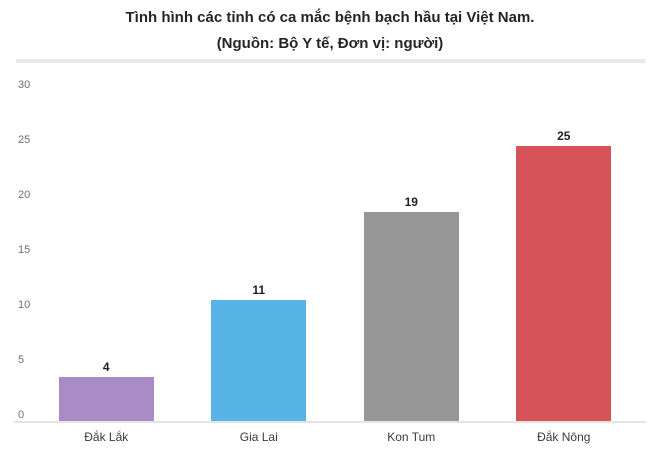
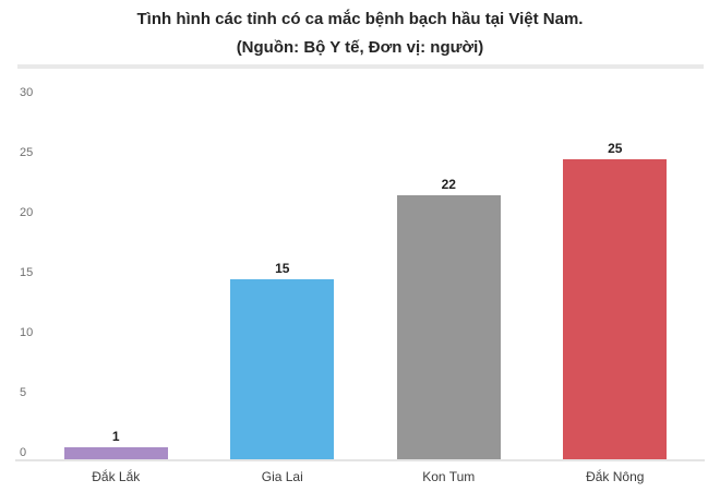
Đắk Lắk: 4 -> 1
Gia Lai: 11 -> 15
Kon Tum: 19 -> 22
